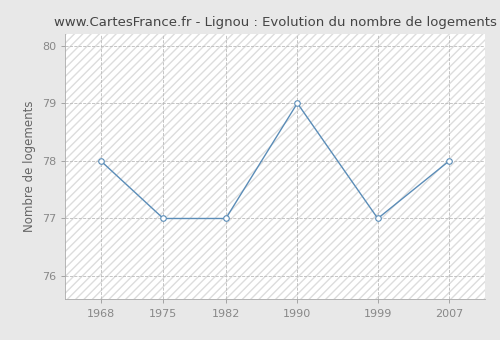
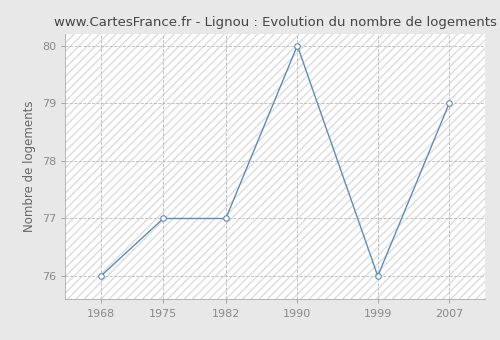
1968: 78 -> 76
1990: 79 -> 80
1999: 77 -> 76
2007: 78 -> 79
